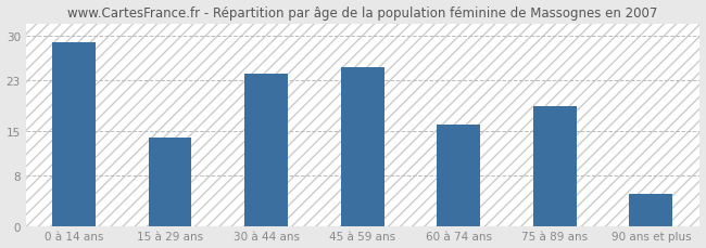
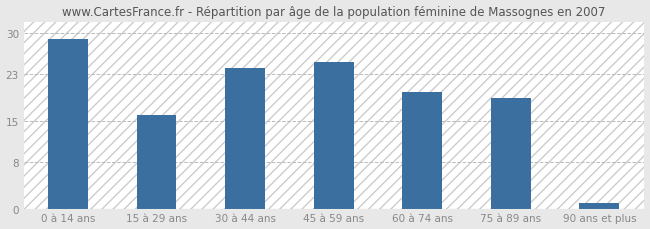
15 à 29 ans: 14 -> 16
60 à 74 ans: 16 -> 20
90 ans et plus: 5 -> 1
